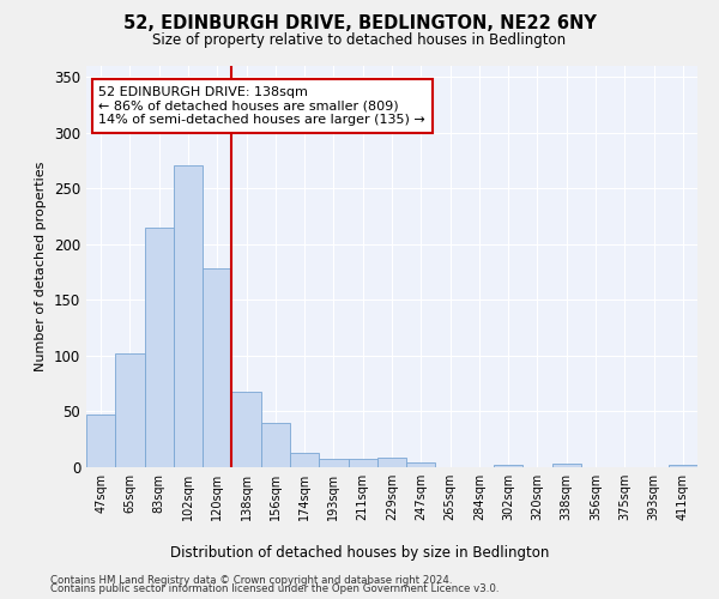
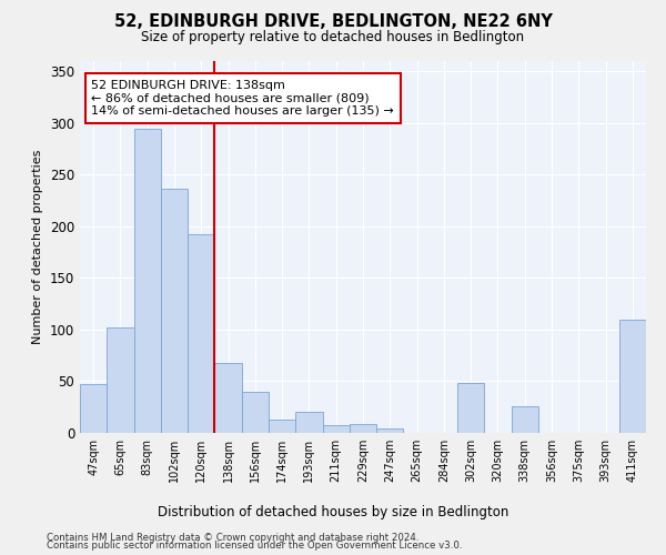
83sqm: 215 -> 294
102sqm: 271 -> 236
120sqm: 178 -> 192
193sqm: 7 -> 20
302sqm: 2 -> 48
338sqm: 3 -> 26
411sqm: 2 -> 110
